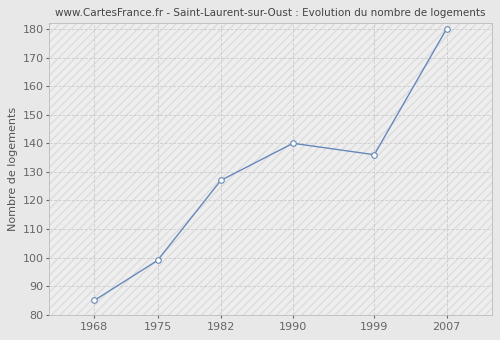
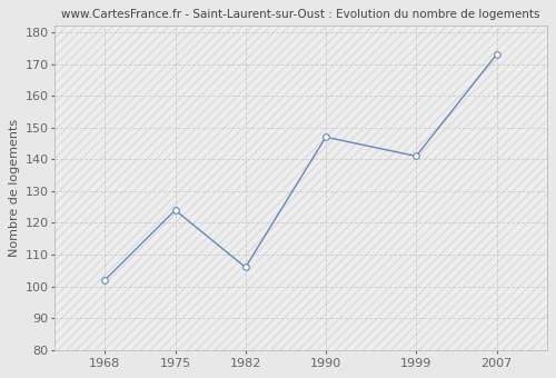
1968: 85 -> 102
1975: 99 -> 124
1982: 127 -> 106
1990: 140 -> 147
1999: 136 -> 141
2007: 180 -> 173
